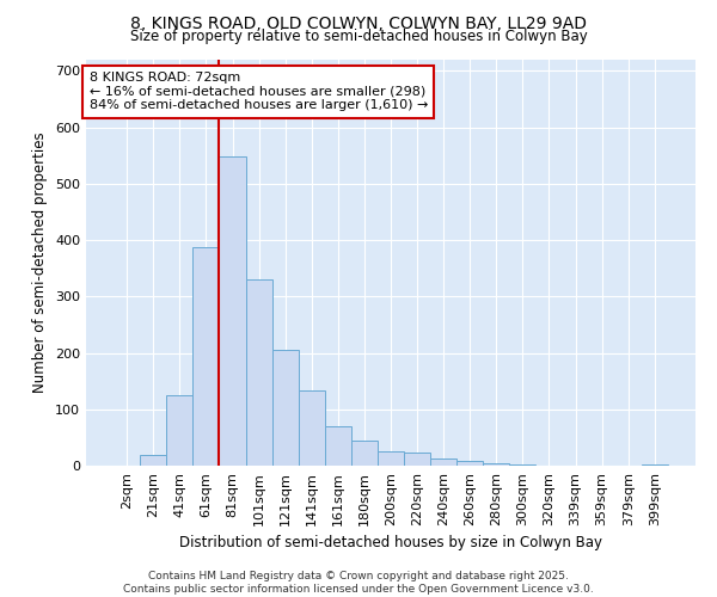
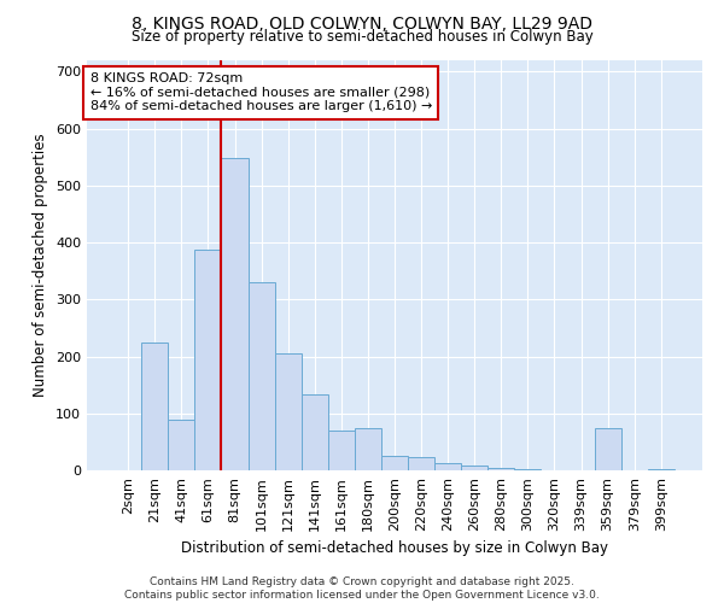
21sqm: 20 -> 225
41sqm: 125 -> 90
180sqm: 44 -> 75
359sqm: 1 -> 75
